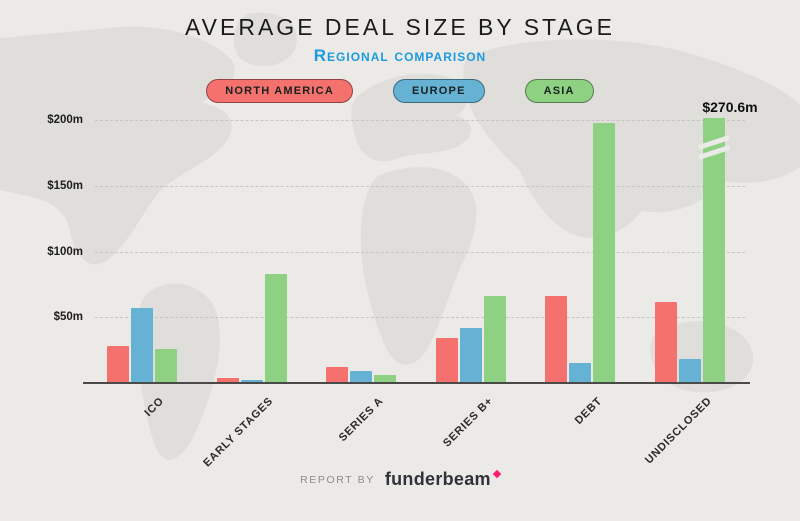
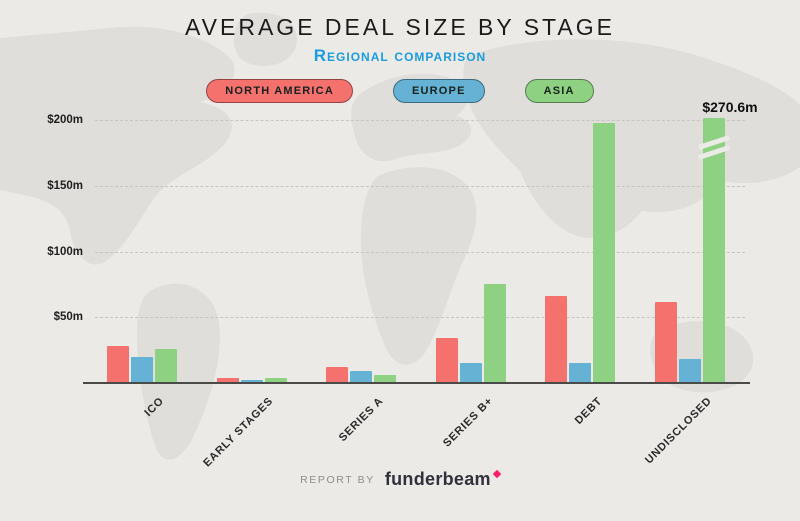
EUROPE/ICO: $57m -> $20m
ASIA/EARLY STAGES: $83m -> $4m
EUROPE/SERIES B+: $42m -> $15m
ASIA/SERIES B+: $66m -> $75m
